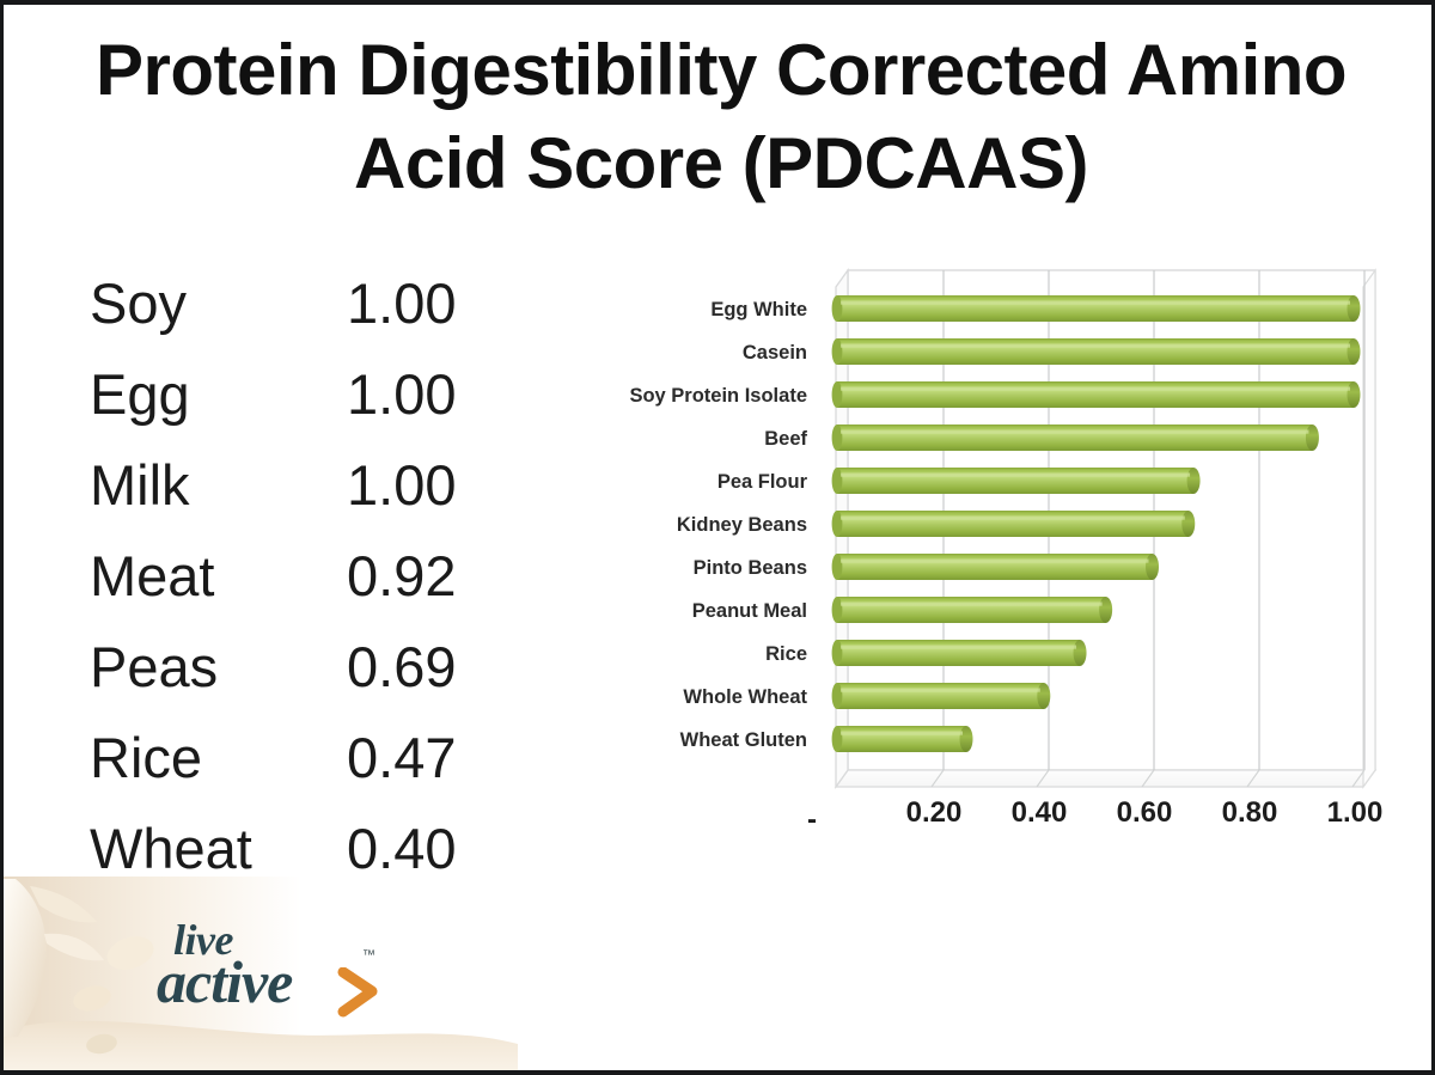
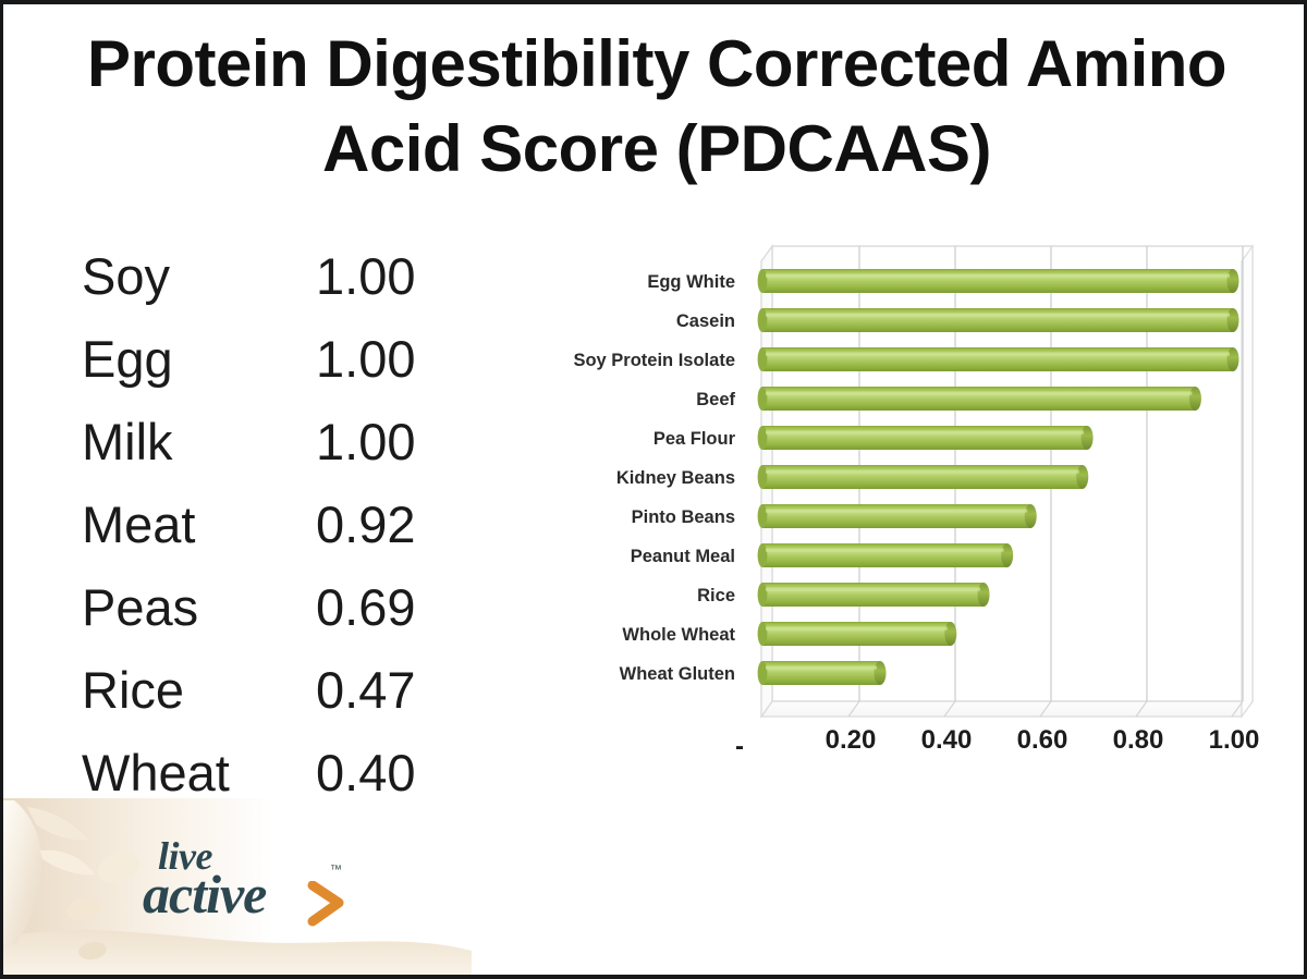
Pinto Beans: 0.61 -> 0.57
